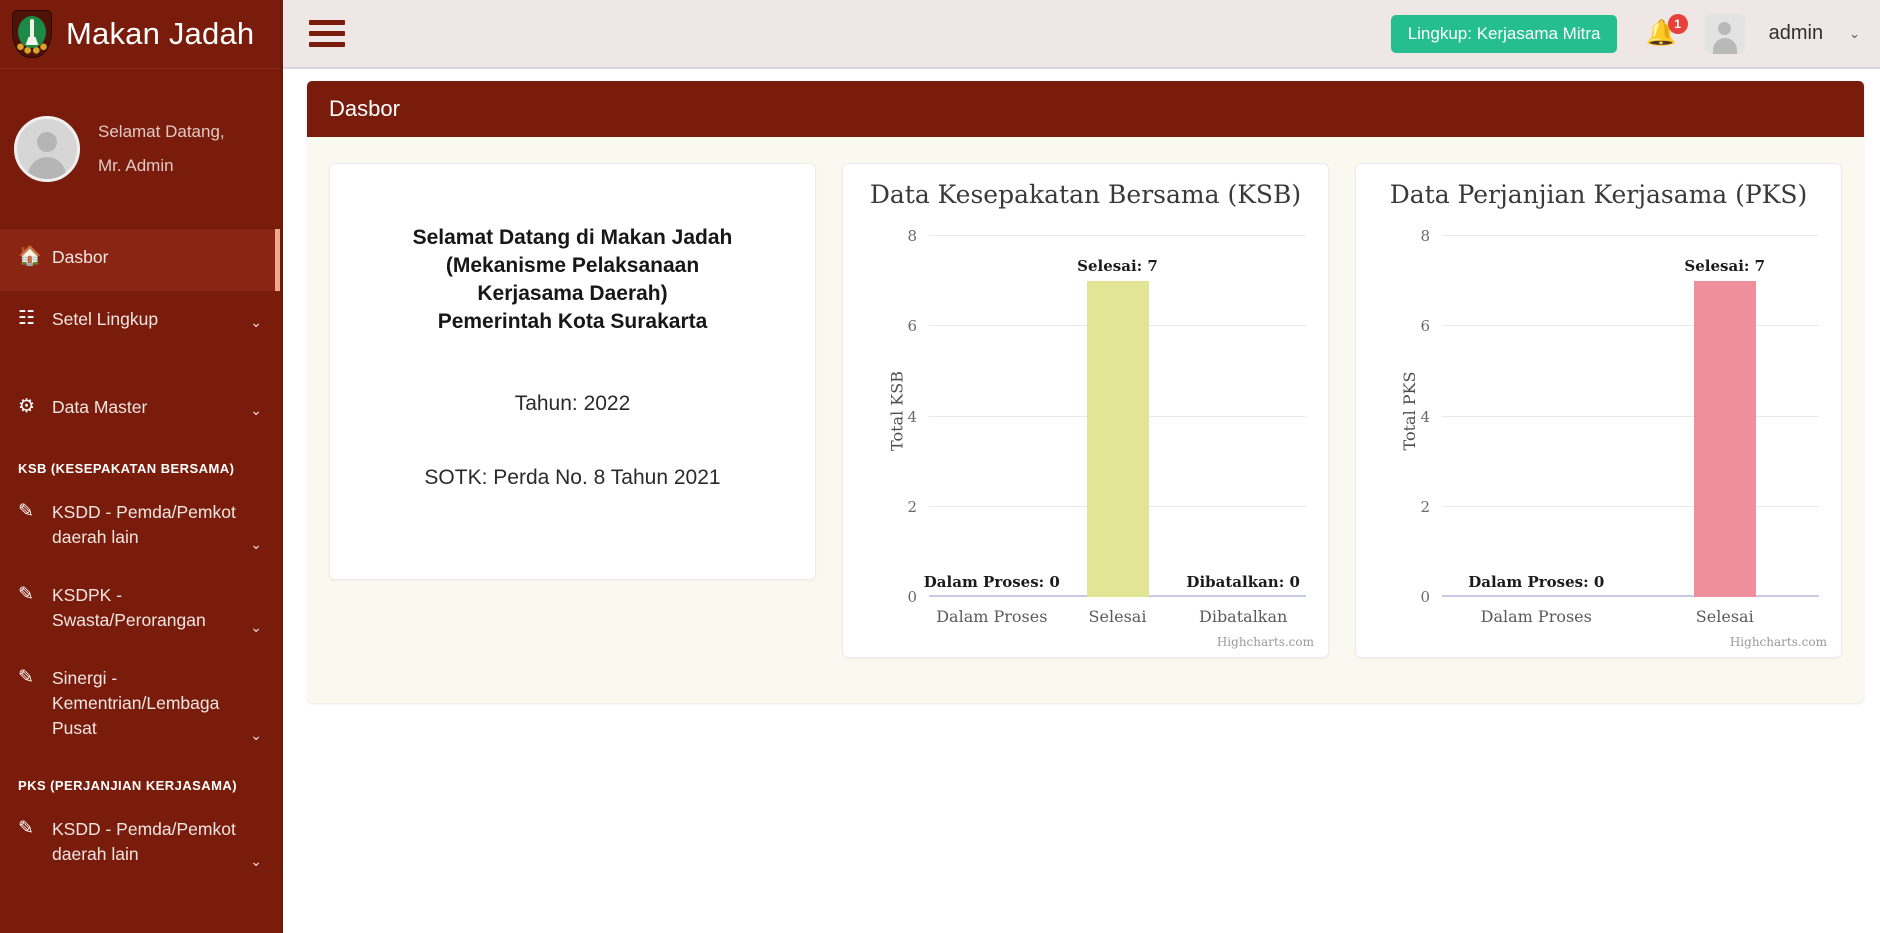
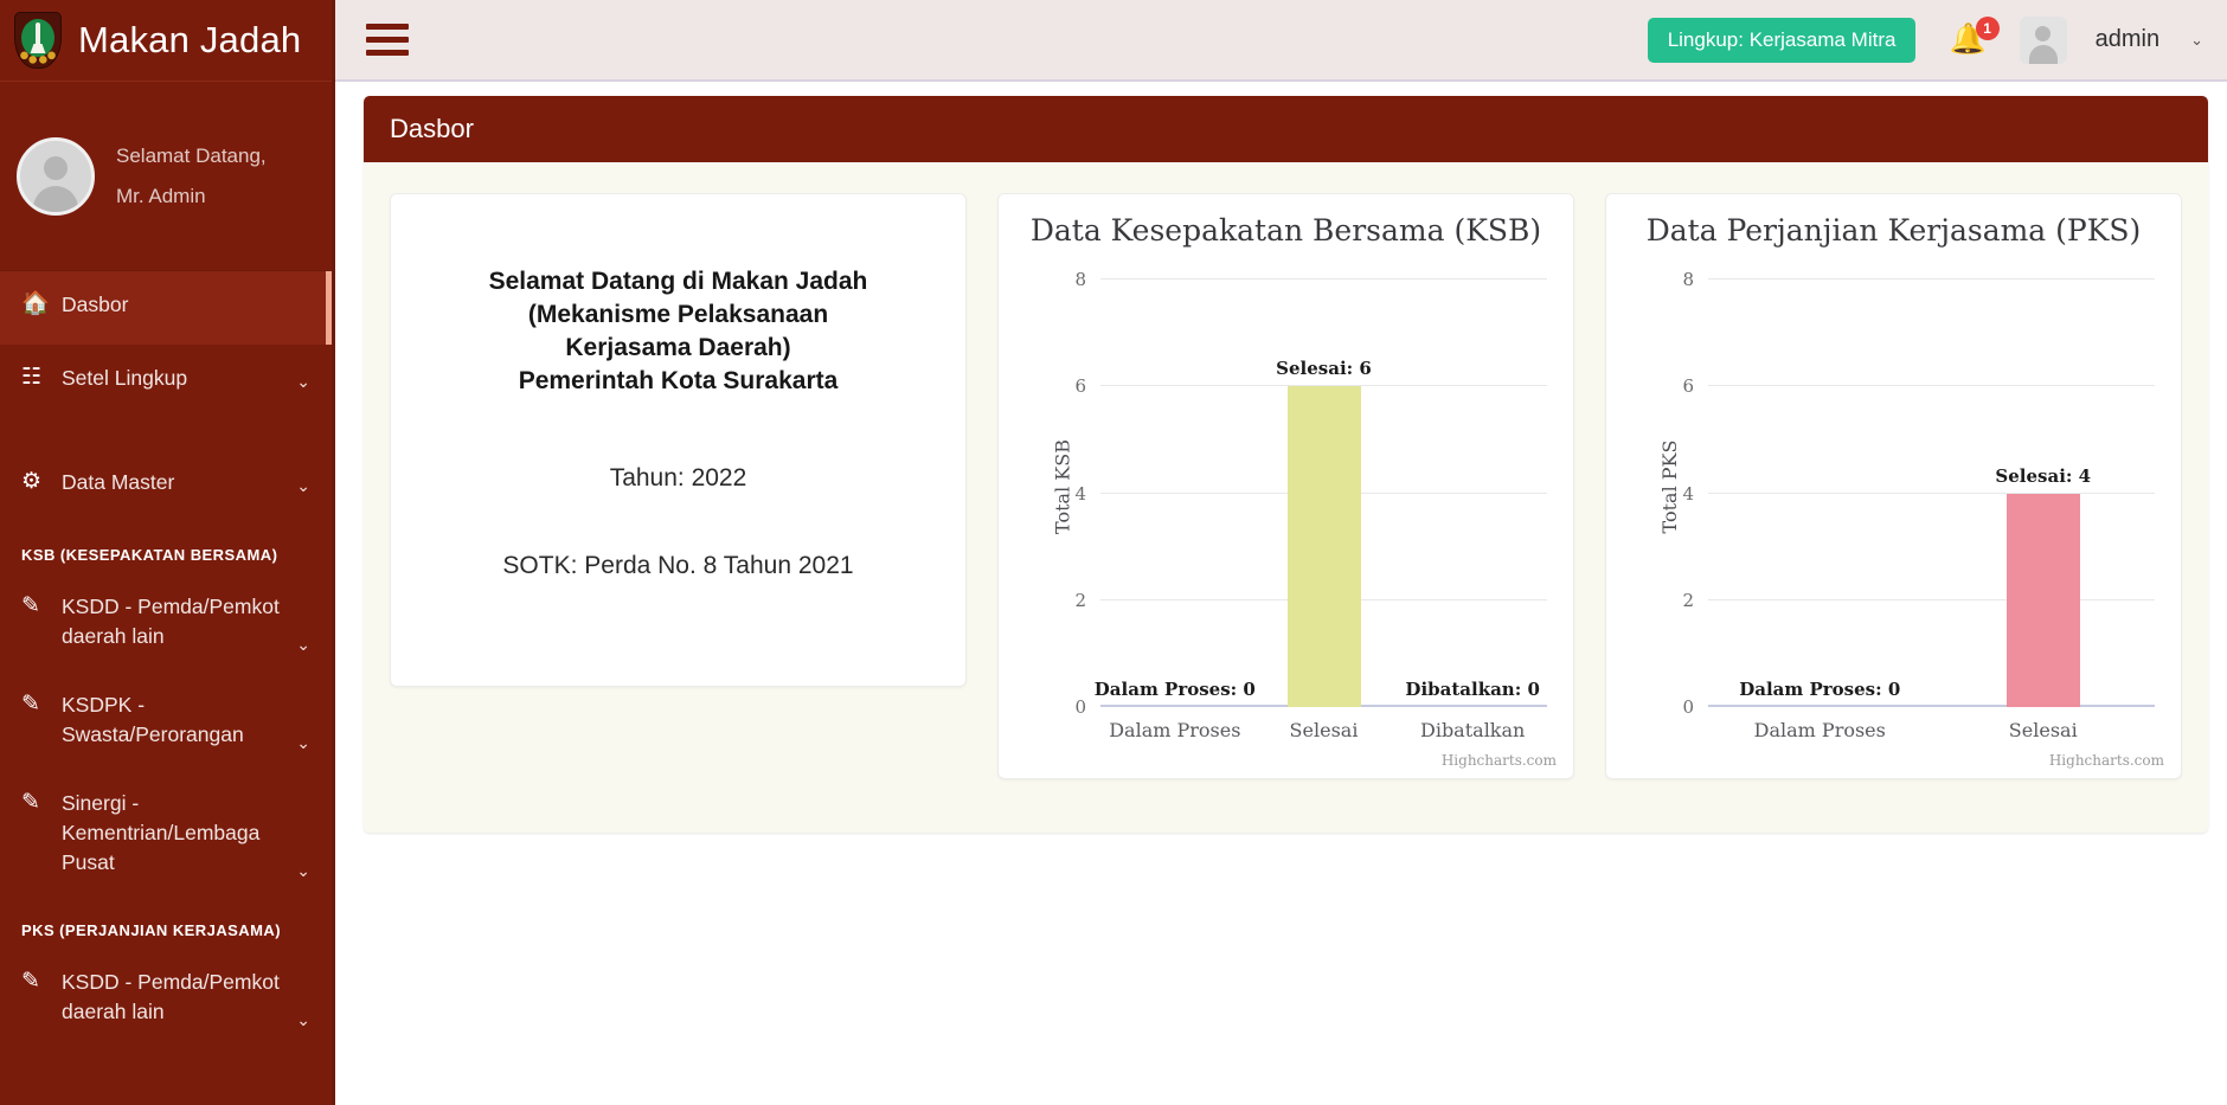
Data Kesepakatan Bersama (KSB)/Selesai: 7 -> 6
Data Perjanjian Kerjasama (PKS)/Selesai: 7 -> 4
